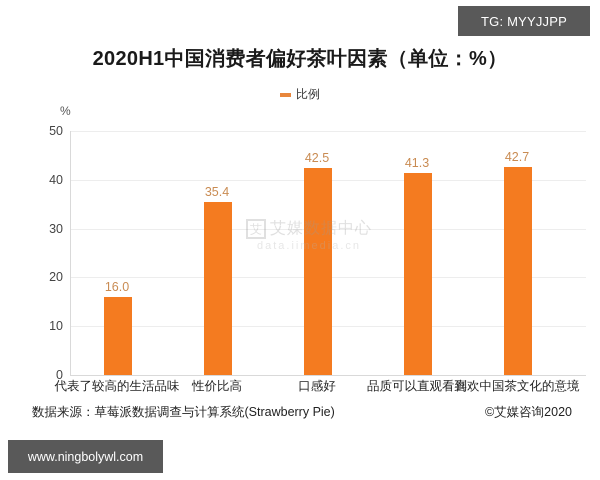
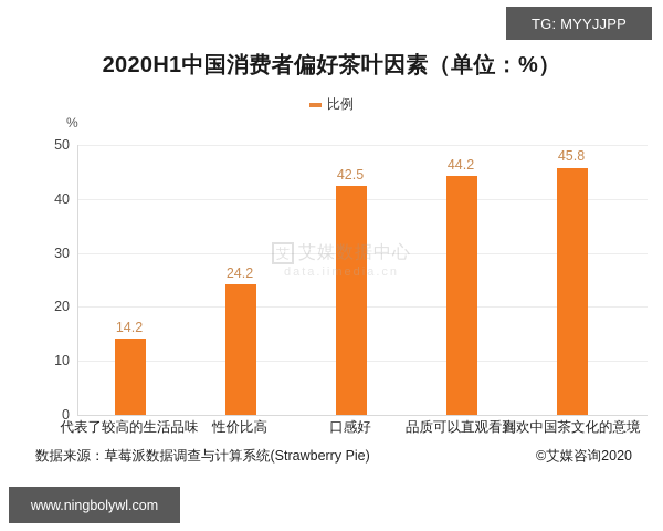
代表了较高的生活品味: 16.0 -> 14.2
性价比高: 35.4 -> 24.2
品质可以直观看到: 41.3 -> 44.2
喜欢中国茶文化的意境: 42.7 -> 45.8
